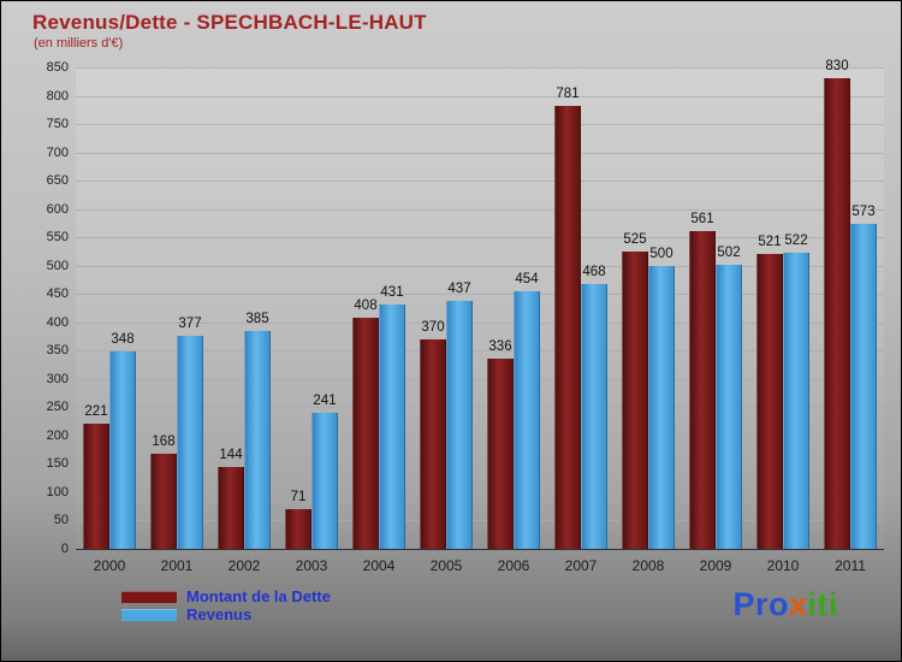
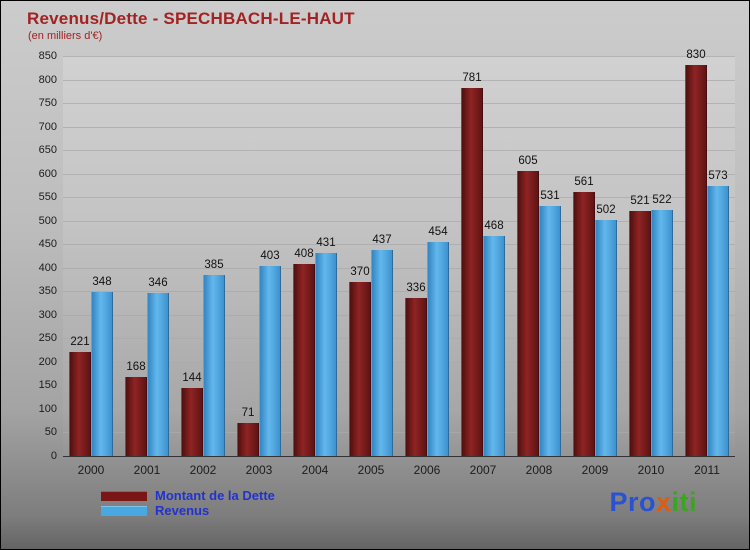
Revenus/2001: 377 -> 346
Revenus/2003: 241 -> 403
Montant de la Dette/2008: 525 -> 605
Revenus/2008: 500 -> 531
